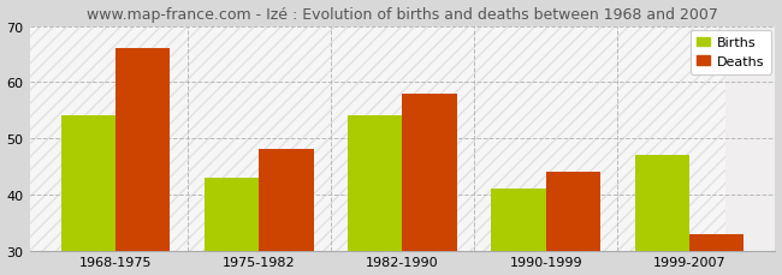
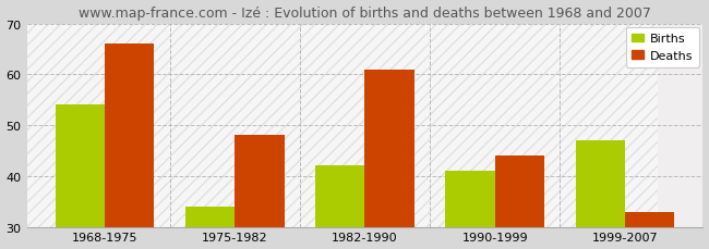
Births/1975-1982: 43 -> 34
Births/1982-1990: 54 -> 42
Deaths/1982-1990: 58 -> 61
